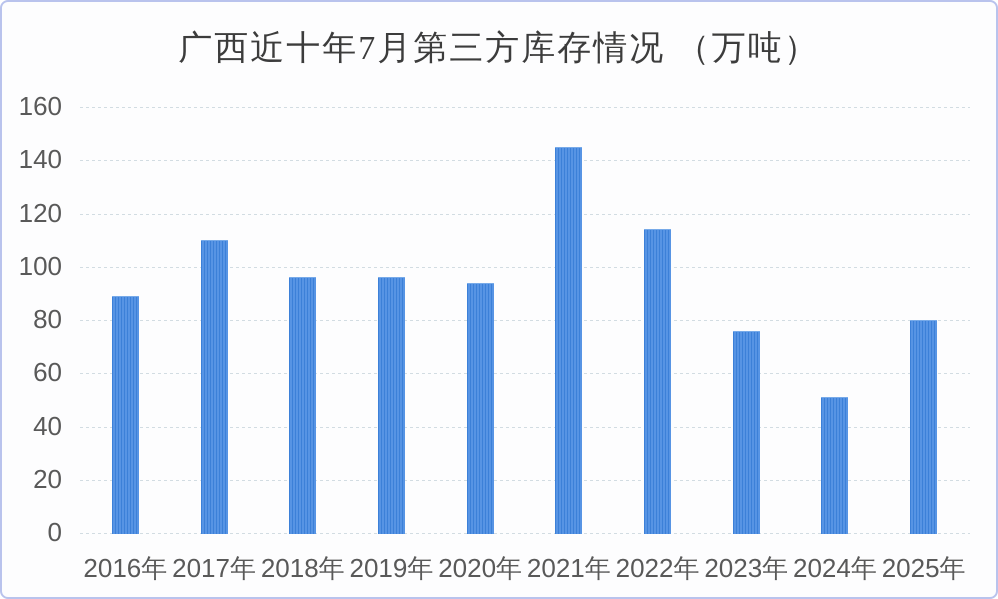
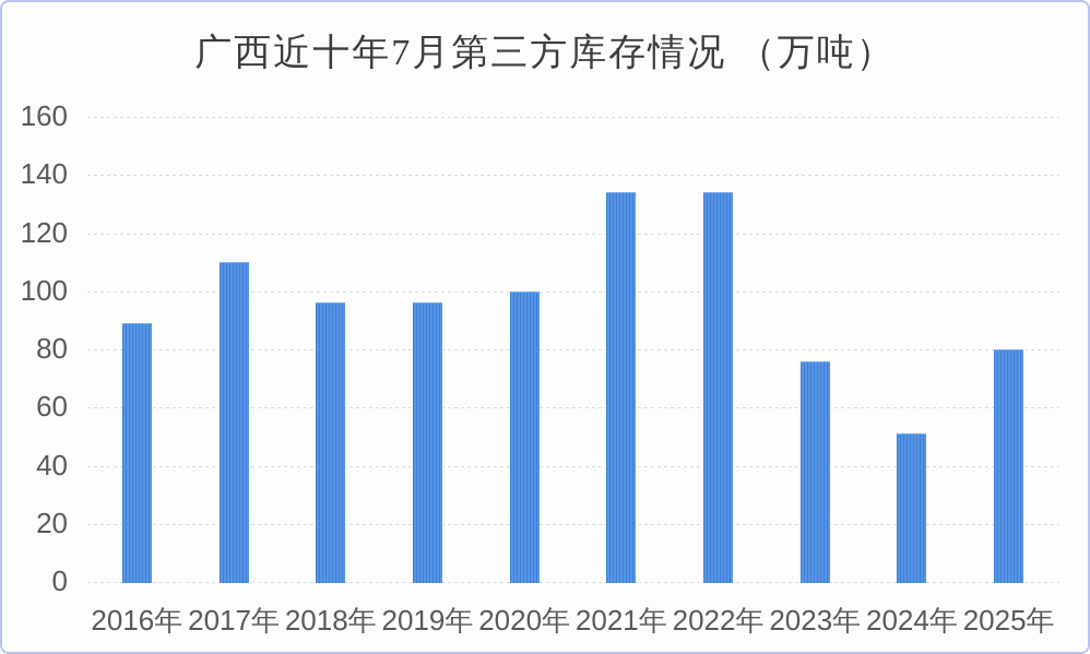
2020年: 94 -> 100
2021年: 145 -> 134
2022年: 114 -> 134
